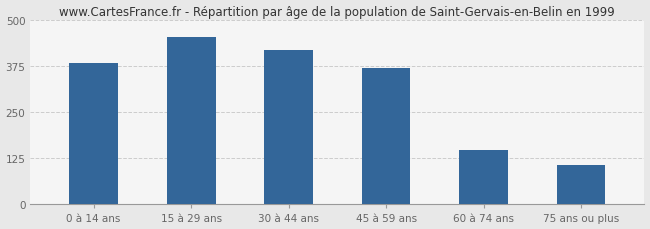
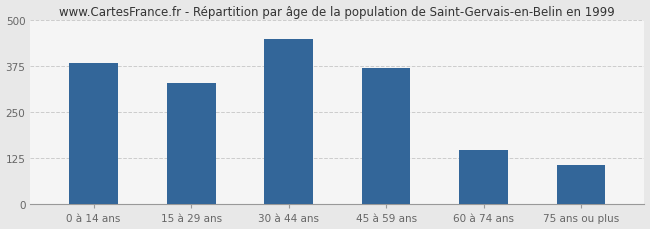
15 à 29 ans: 455 -> 330
30 à 44 ans: 420 -> 448
